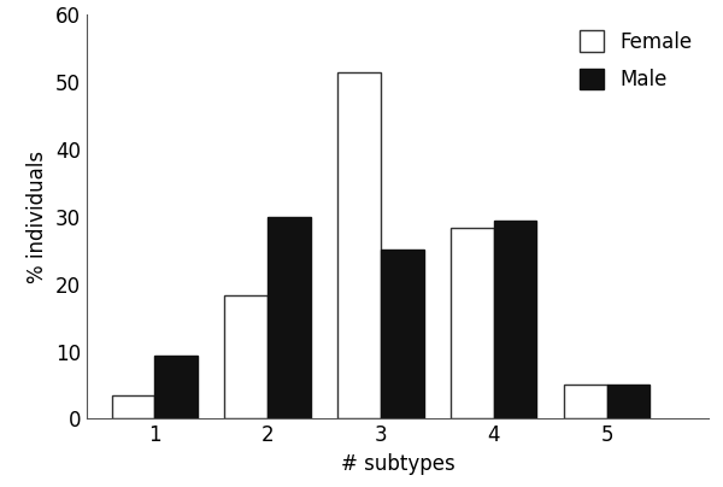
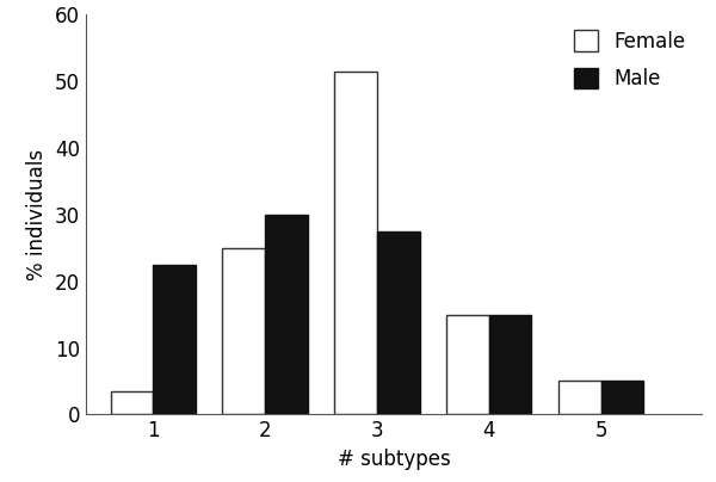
Male/1: 9.4 -> 22.5
Female/2: 18.4 -> 25.0
Male/3: 25.2 -> 27.5
Female/4: 28.4 -> 15.0
Male/4: 29.4 -> 15.0
